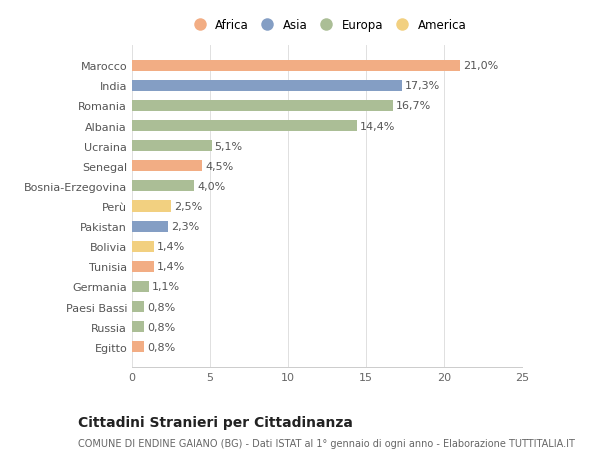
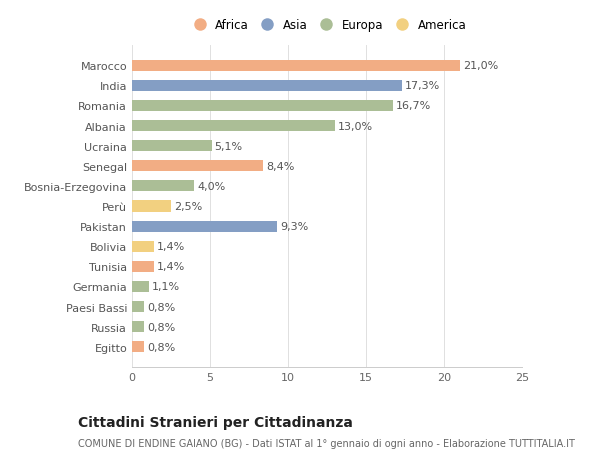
Albania: 14,4% -> 13,0%
Senegal: 4,5% -> 8,4%
Pakistan: 2,3% -> 9,3%
